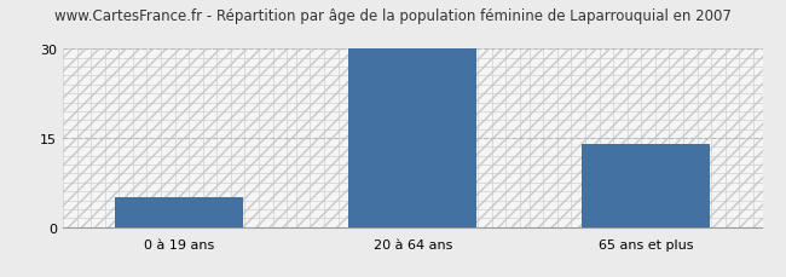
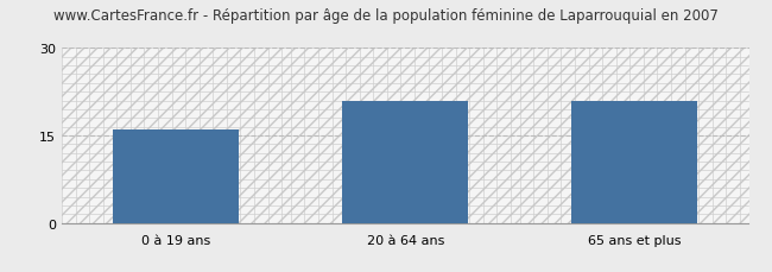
0 à 19 ans: 5 -> 16
20 à 64 ans: 30 -> 21
65 ans et plus: 14 -> 21
